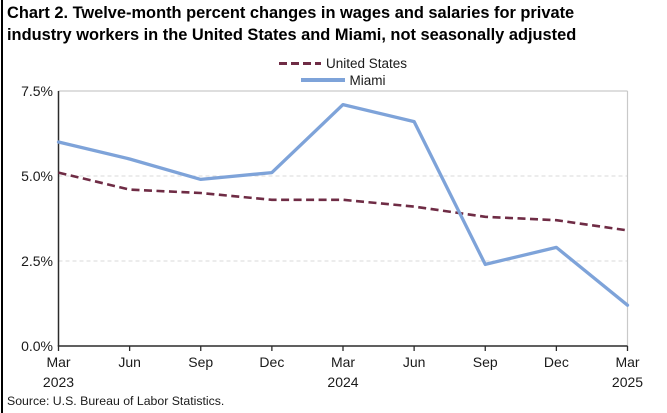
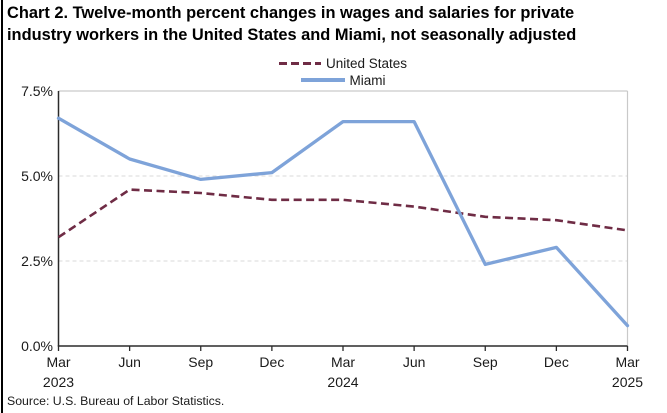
United States/Mar 2023: 5.1% -> 3.2%
Miami/Mar 2023: 6.0% -> 6.7%
Miami/Mar 2024: 7.1% -> 6.6%
Miami/Mar 2025: 1.2% -> 0.6%
